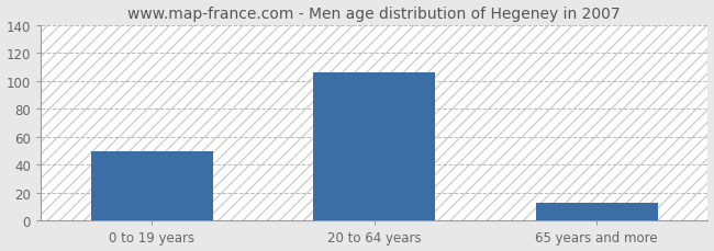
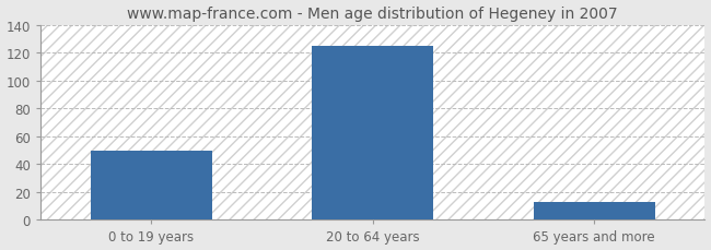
20 to 64 years: 106 -> 125
